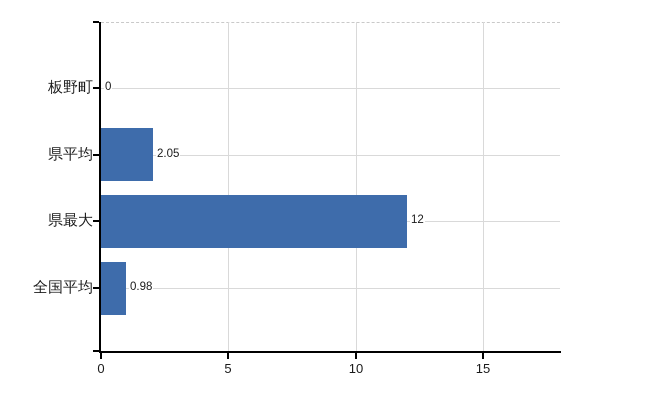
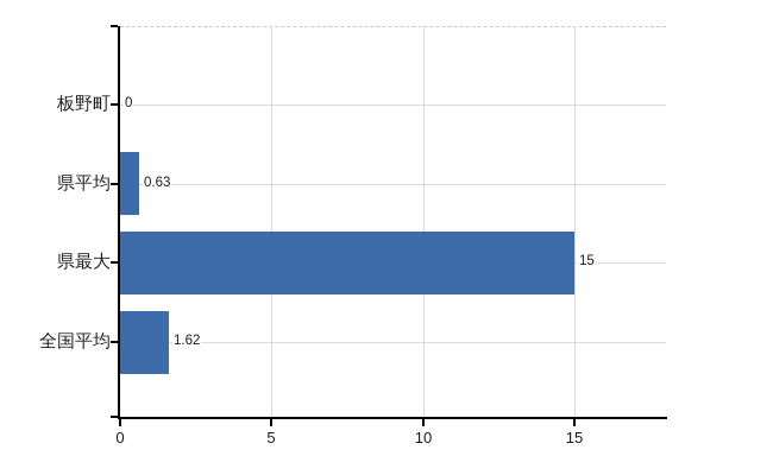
県平均: 2.05 -> 0.63
県最大: 12 -> 15
全国平均: 0.98 -> 1.62
